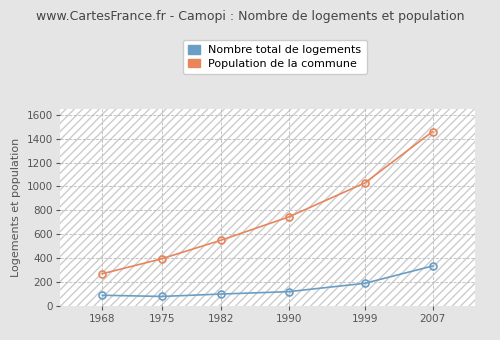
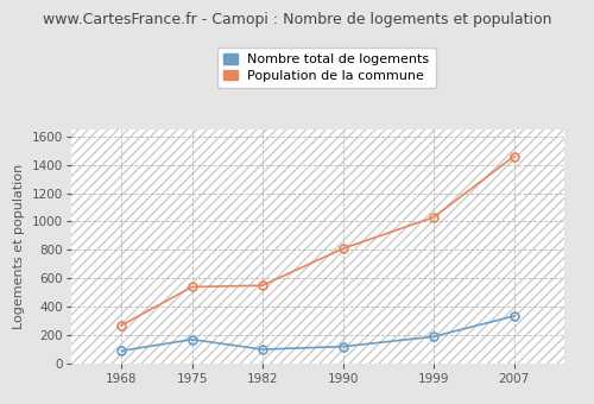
Nombre total de logements/1975: 80 -> 170
Population de la commune/1975: 400 -> 540
Population de la commune/1990: 740 -> 810
